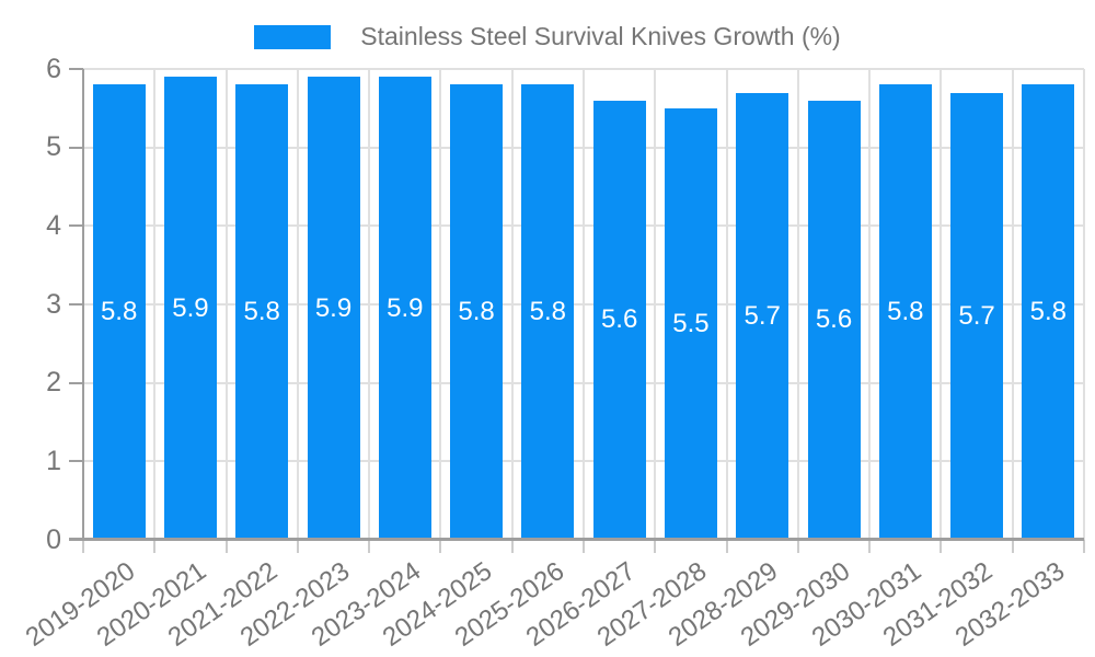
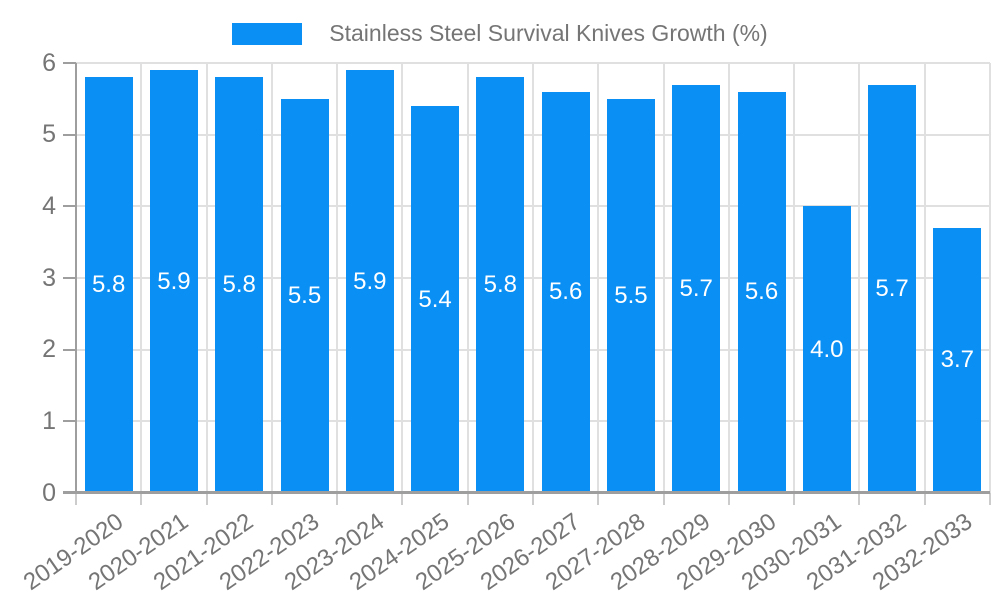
2022-2023: 5.9 -> 5.5
2024-2025: 5.8 -> 5.4
2030-2031: 5.8 -> 4.0
2032-2033: 5.8 -> 3.7
